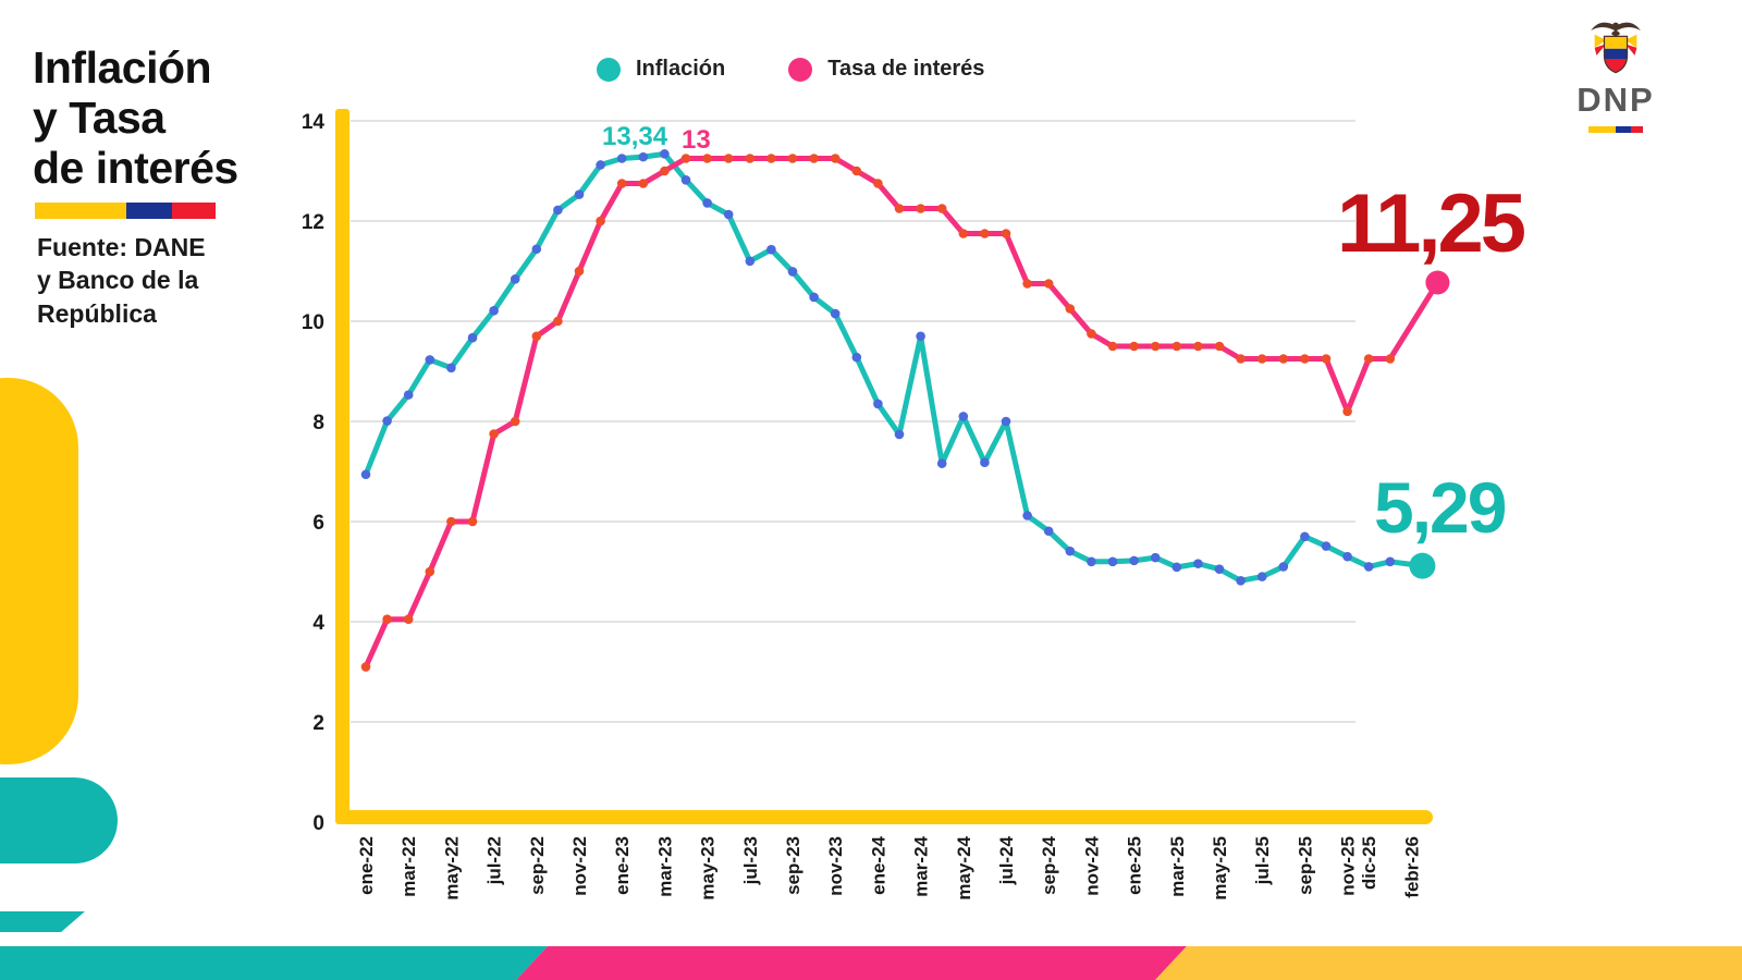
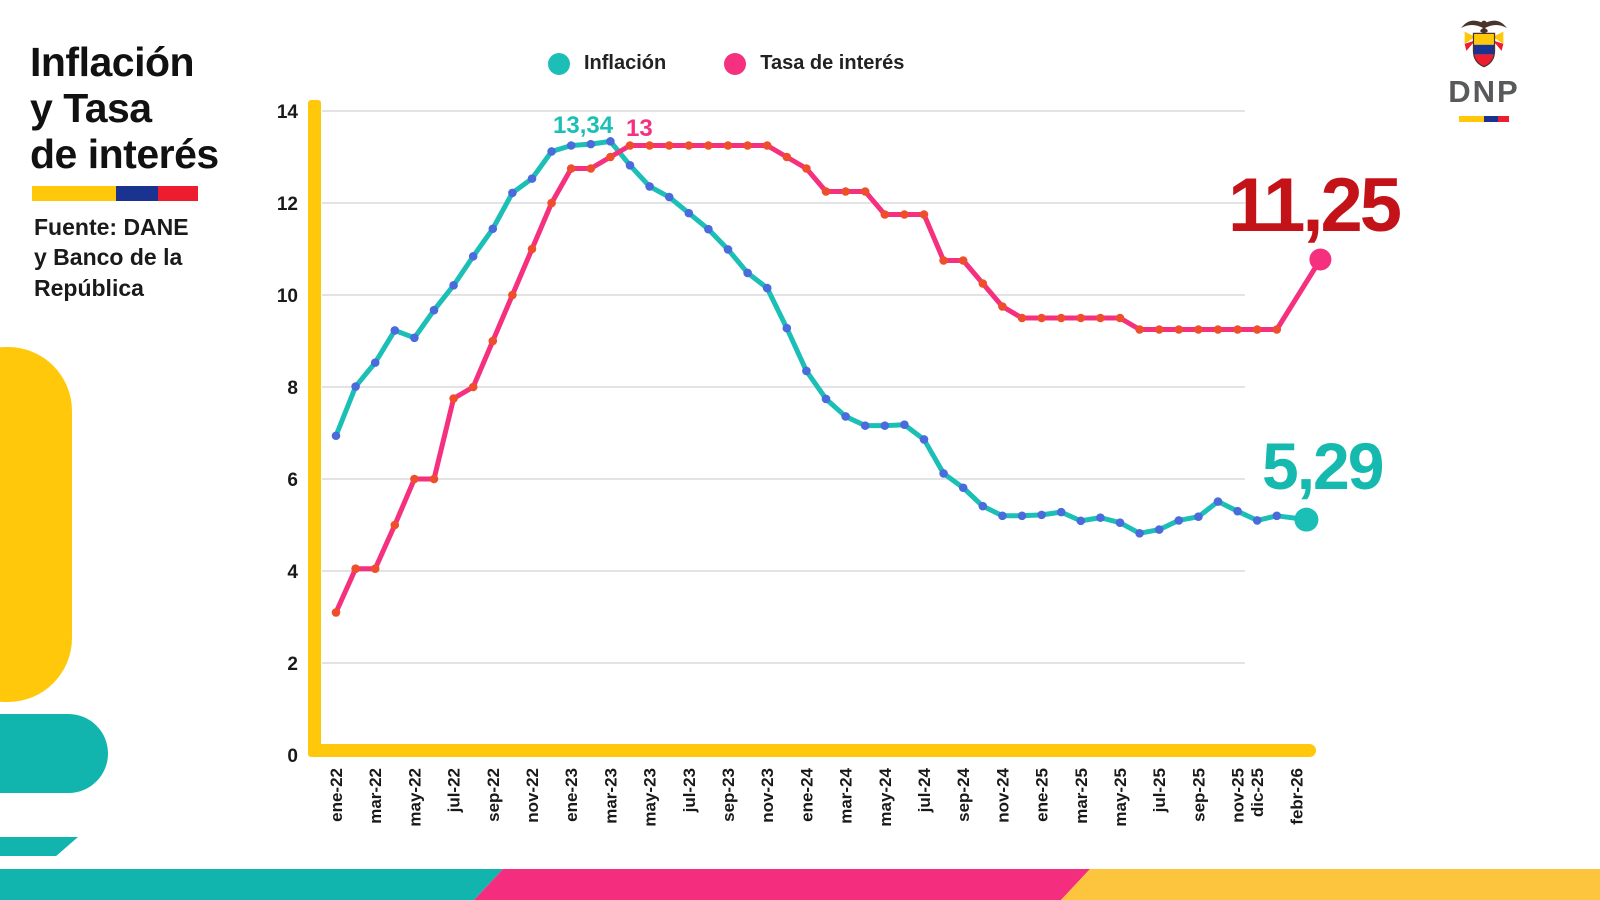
Tasa de interés/sep-22: 9.7 -> 9.0
Inflación/jul-23: 11.2 -> 11.8
Inflación/mar-24: 9.7 -> 7.4
Inflación/may-24: 8.1 -> 7.2
Inflación/jul-24: 8.0 -> 6.9
Inflación/sep-25: 5.7 -> 5.2
Tasa de interés/nov-25: 8.2 -> 9.2
